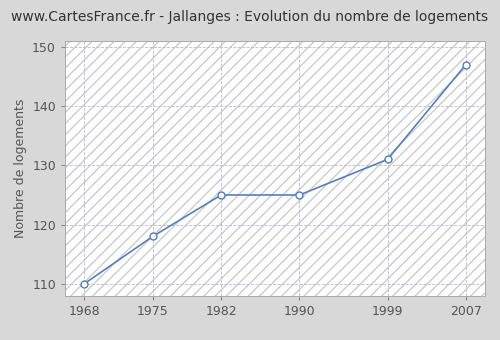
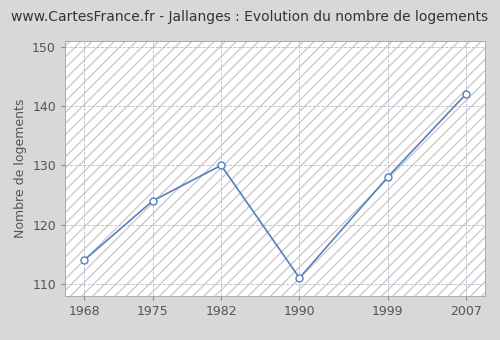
1968: 110 -> 114
1975: 118 -> 124
1982: 125 -> 130
1990: 125 -> 111
1999: 131 -> 128
2007: 147 -> 142
